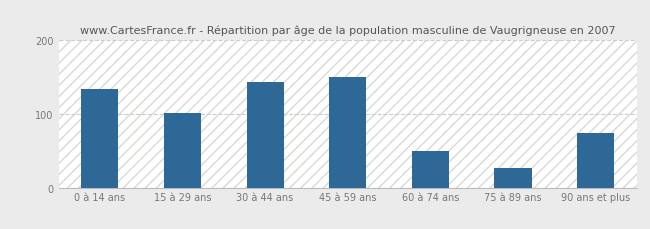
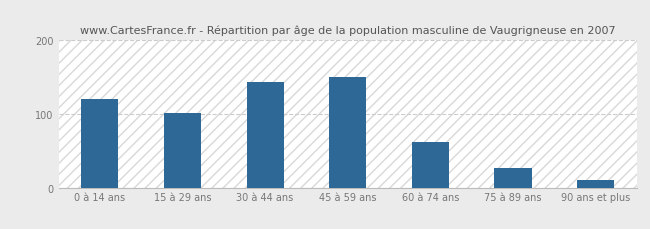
0 à 14 ans: 134 -> 120
60 à 74 ans: 50 -> 62
90 ans et plus: 74 -> 10
